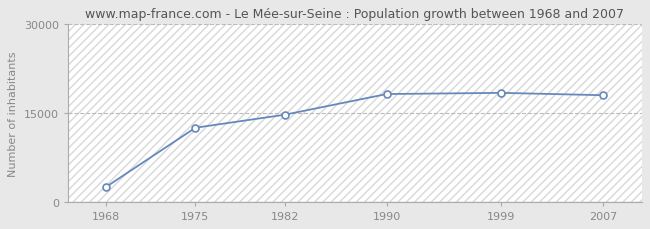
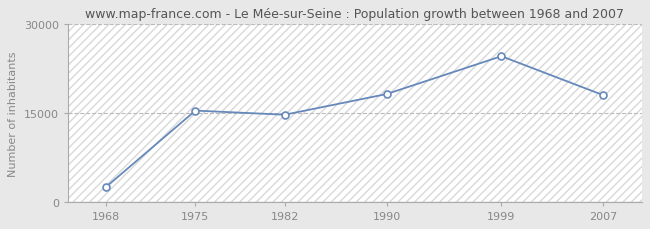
1975: 12500 -> 15400
1999: 18400 -> 24600
